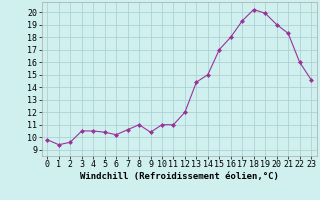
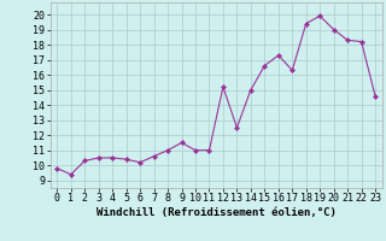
2: 9.6 -> 10.3
9: 10.4 -> 11.5
12: 12.0 -> 15.2
13: 14.4 -> 12.5
15: 17.0 -> 16.6
16: 18.0 -> 17.3
17: 19.3 -> 16.3
18: 20.2 -> 19.4
22: 16.0 -> 18.2
